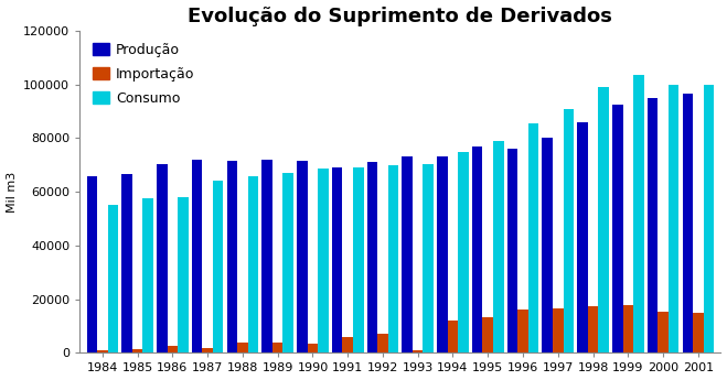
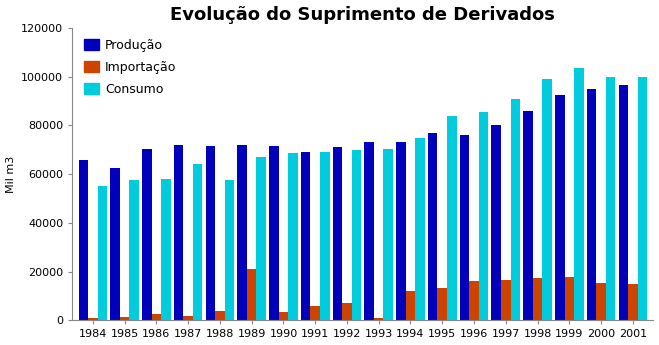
Produção/1985: 66500 -> 62500
Consumo/1988: 66000 -> 57500
Importação/1989: 4000 -> 21000
Consumo/1995: 79000 -> 84000
